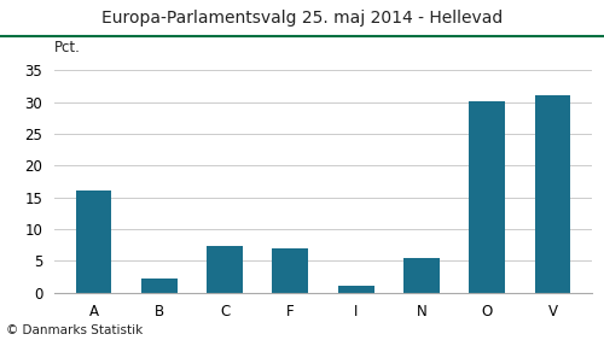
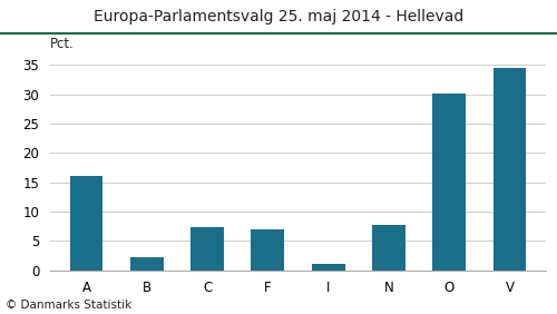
N: 5.5 -> 7.8
V: 31.0 -> 34.6
